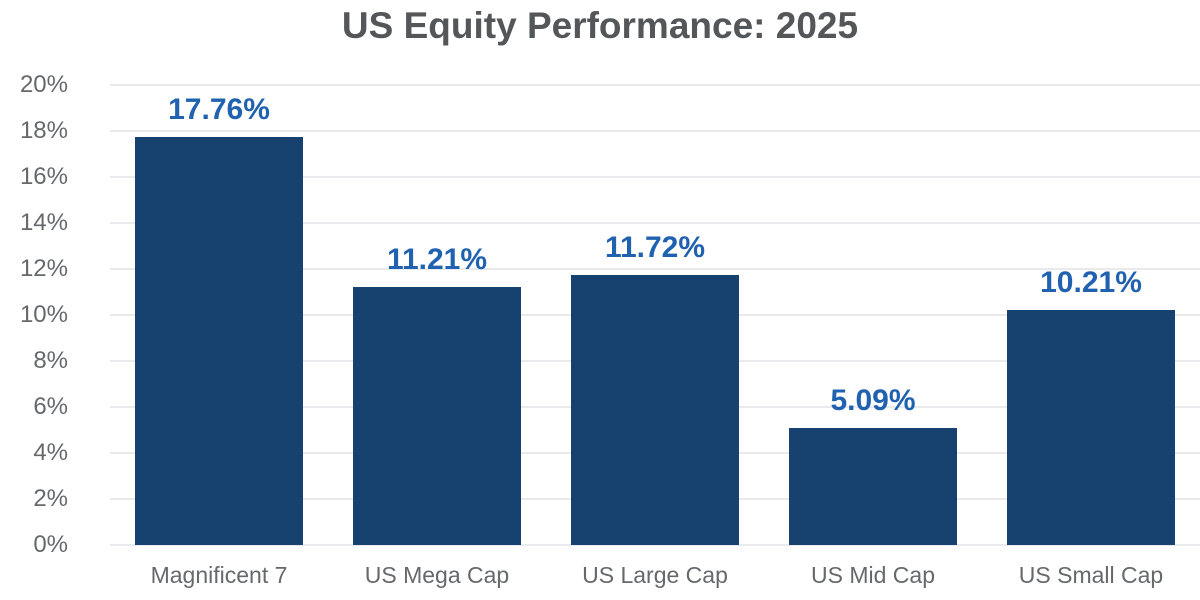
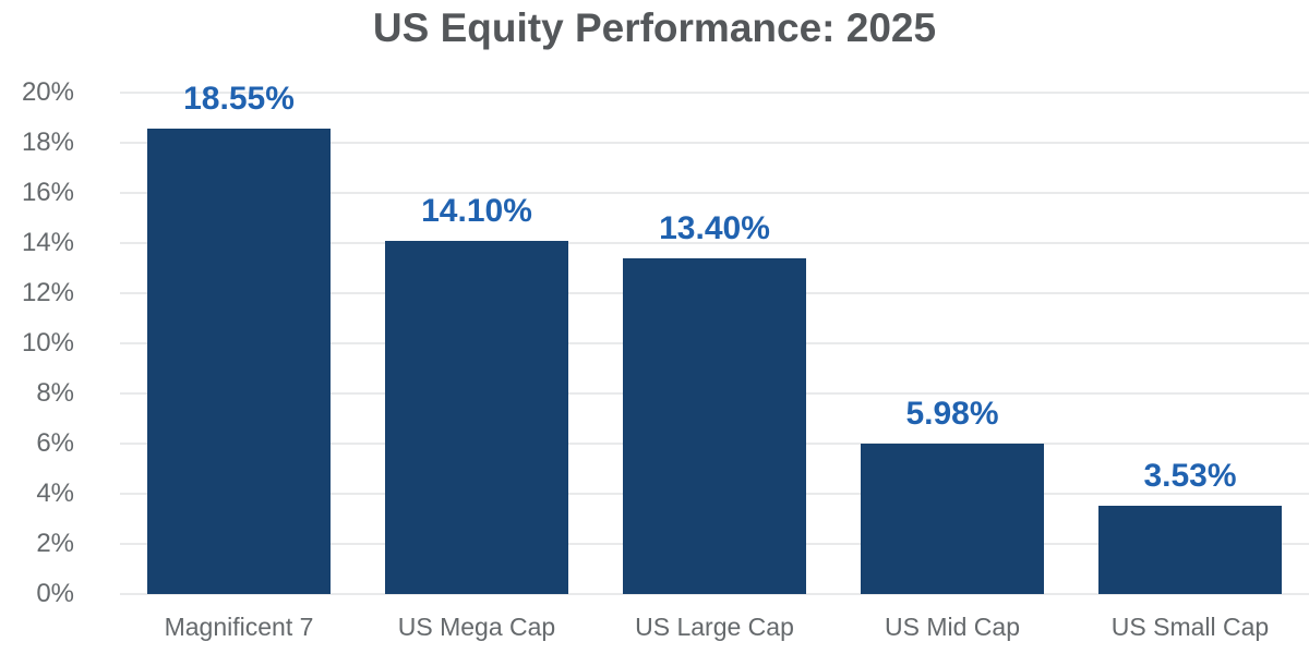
Magnificent 7: 17.76% -> 18.55%
US Mega Cap: 11.21% -> 14.10%
US Large Cap: 11.72% -> 13.40%
US Mid Cap: 5.09% -> 5.98%
US Small Cap: 10.21% -> 3.53%
